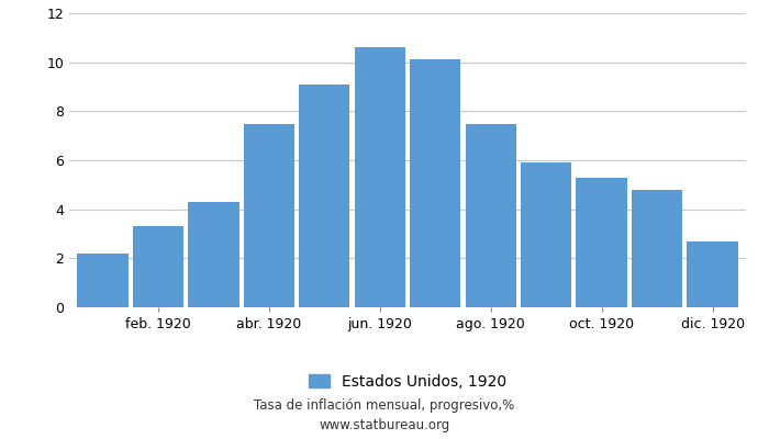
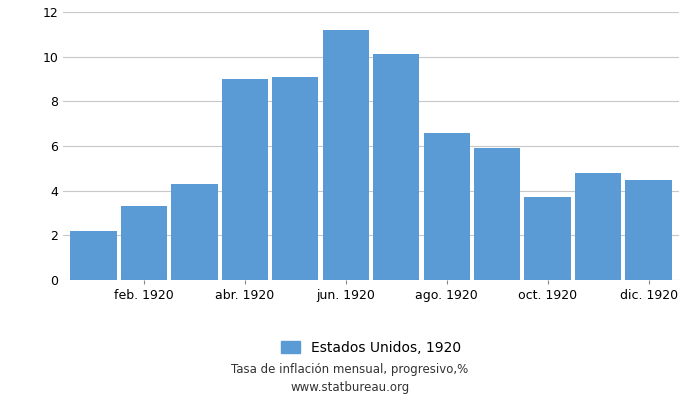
abr. 1920: 7.5 -> 9.0
jun. 1920: 10.6 -> 11.2
ago. 1920: 7.5 -> 6.6
oct. 1920: 5.3 -> 3.7
dic. 1920: 2.7 -> 4.5
